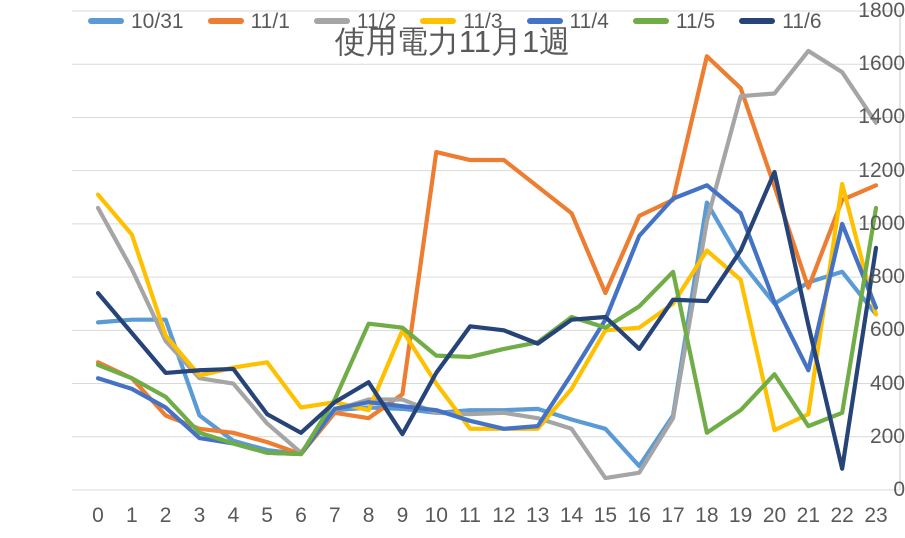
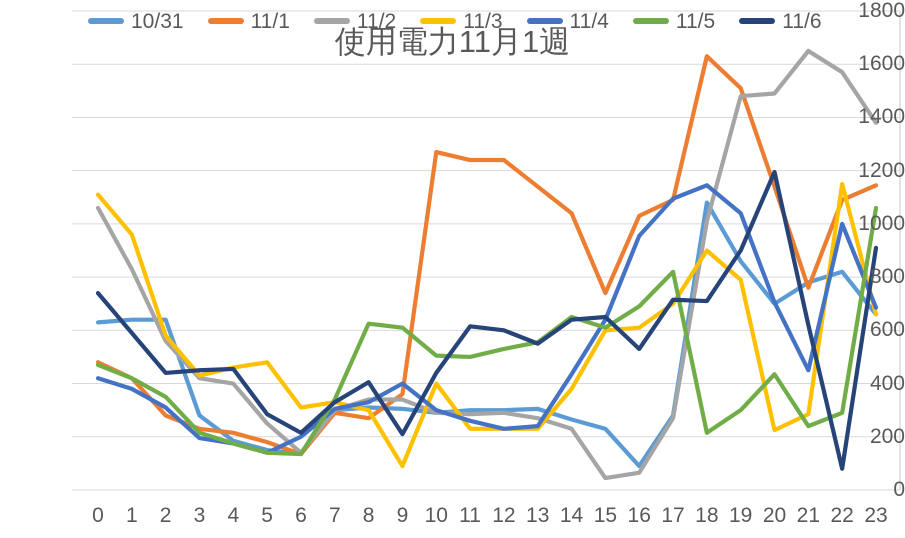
11/4/6: 140 -> 200
11/3/9: 600 -> 90
11/4/9: 320 -> 400
